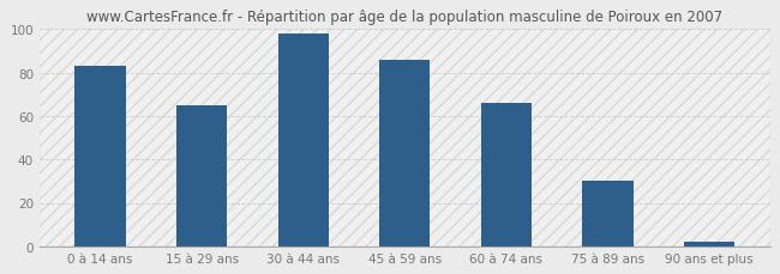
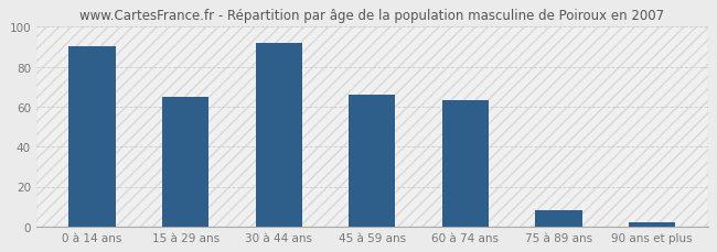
0 à 14 ans: 83 -> 90
30 à 44 ans: 98 -> 92
45 à 59 ans: 86 -> 66
60 à 74 ans: 66 -> 63
75 à 89 ans: 30 -> 8
